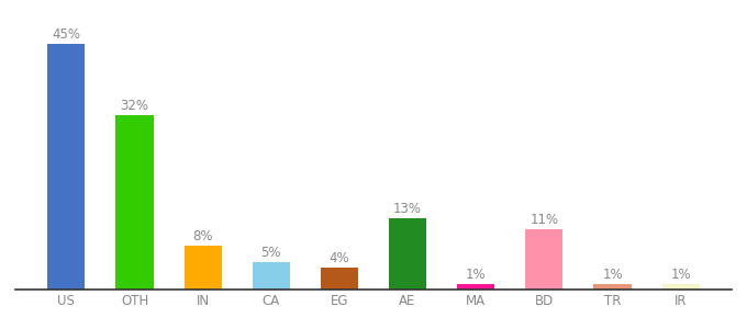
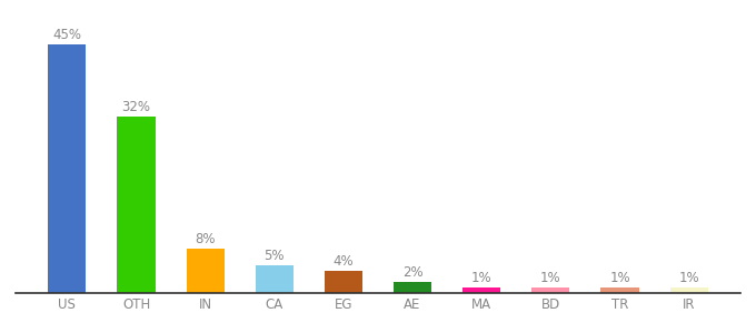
AE: 13% -> 2%
BD: 11% -> 1%
